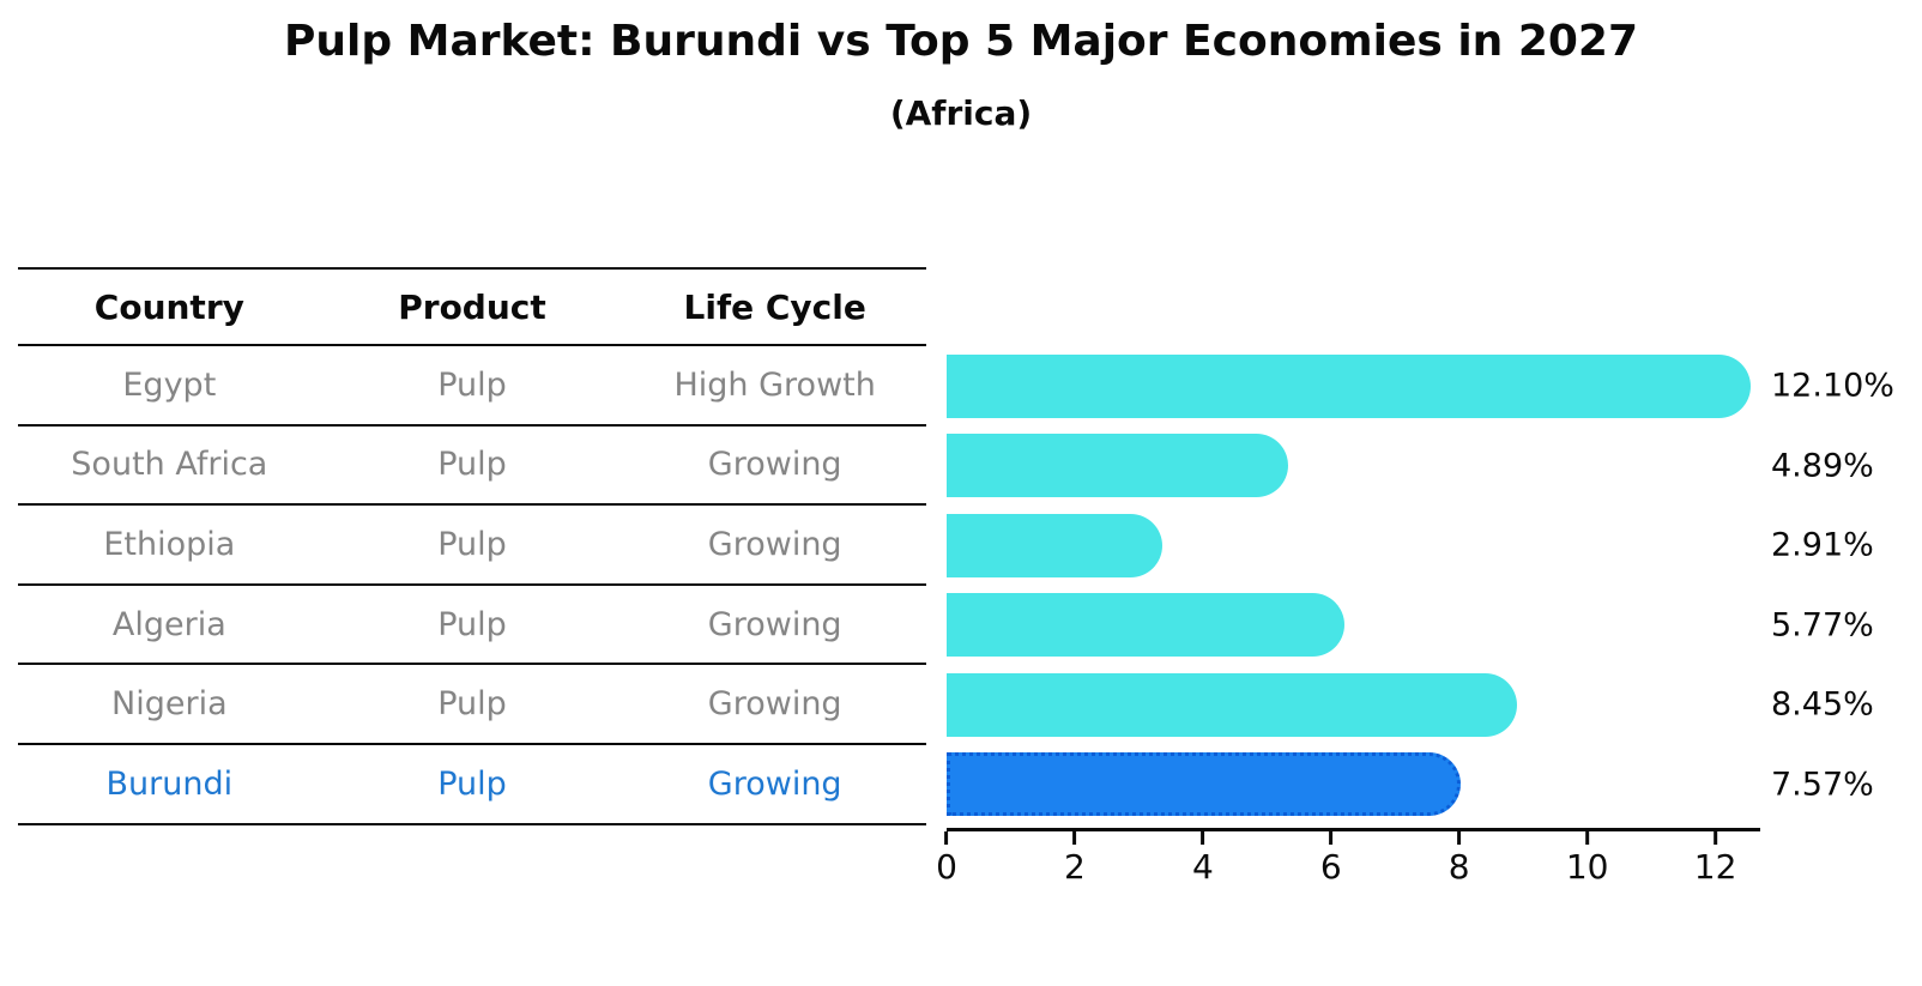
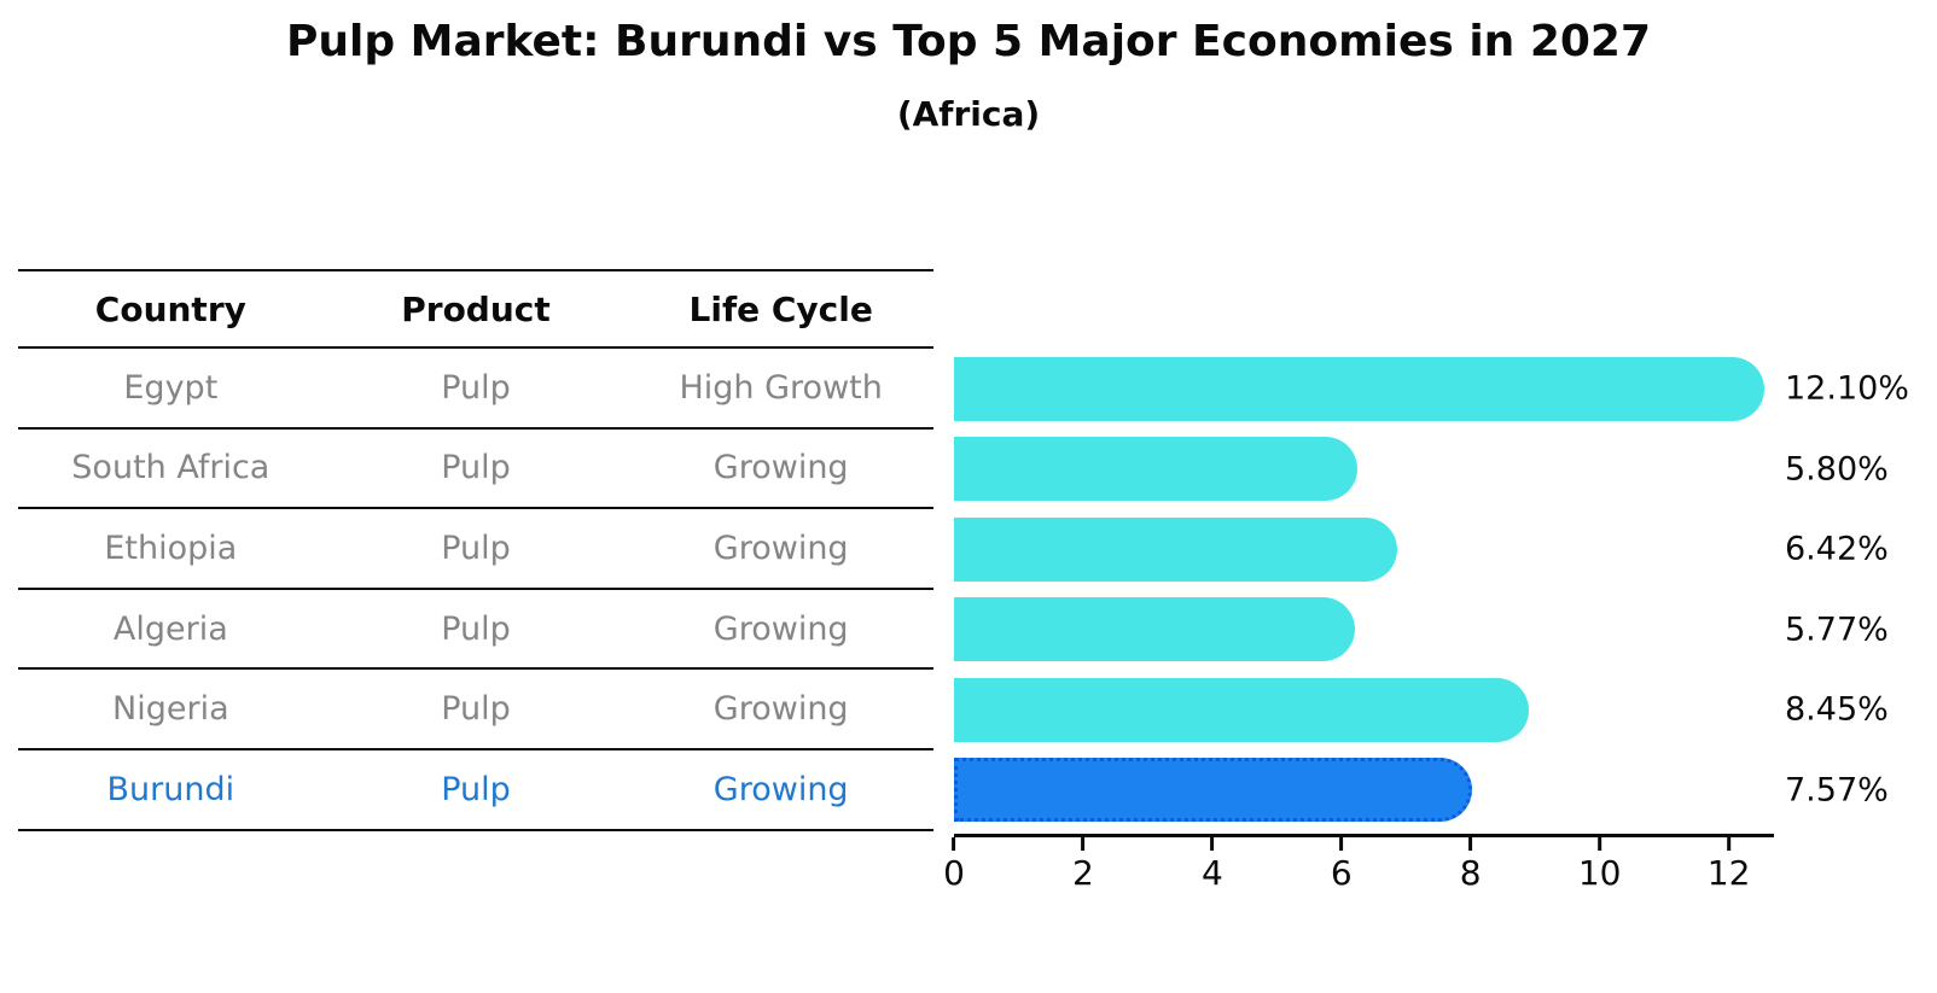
South Africa: 4.89% -> 5.80%
Ethiopia: 2.91% -> 6.42%
